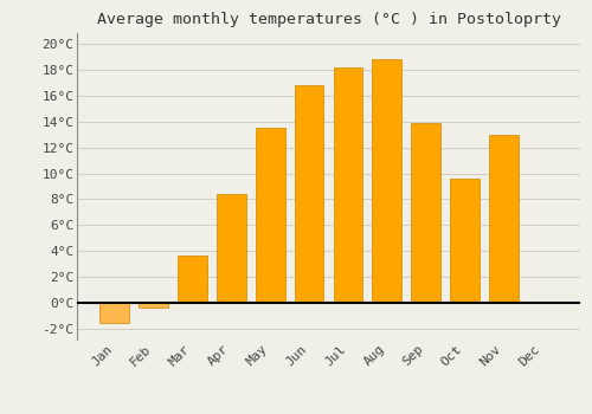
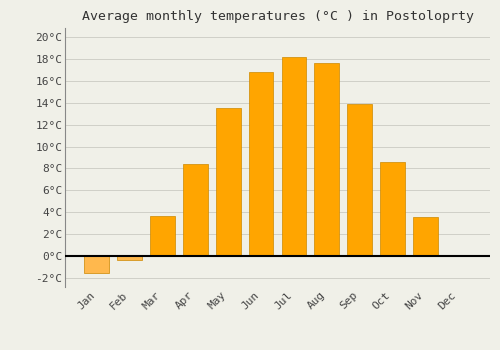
Aug: 18.8°C -> 17.6°C
Oct: 9.6°C -> 8.6°C
Nov: 13.0°C -> 3.6°C
